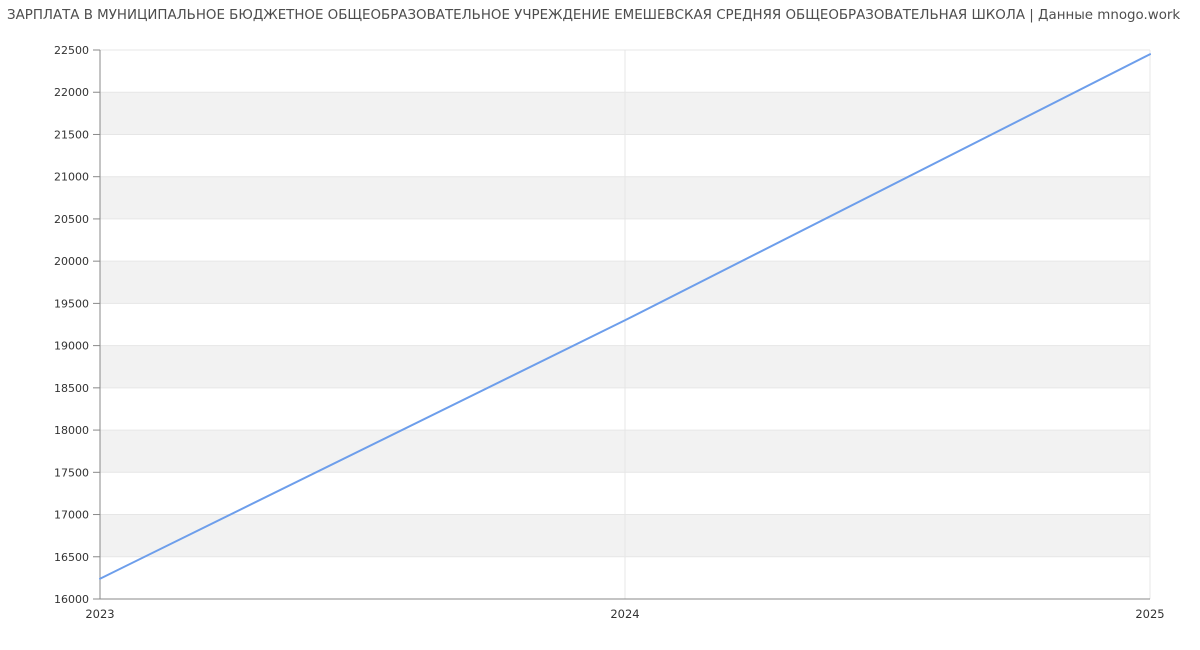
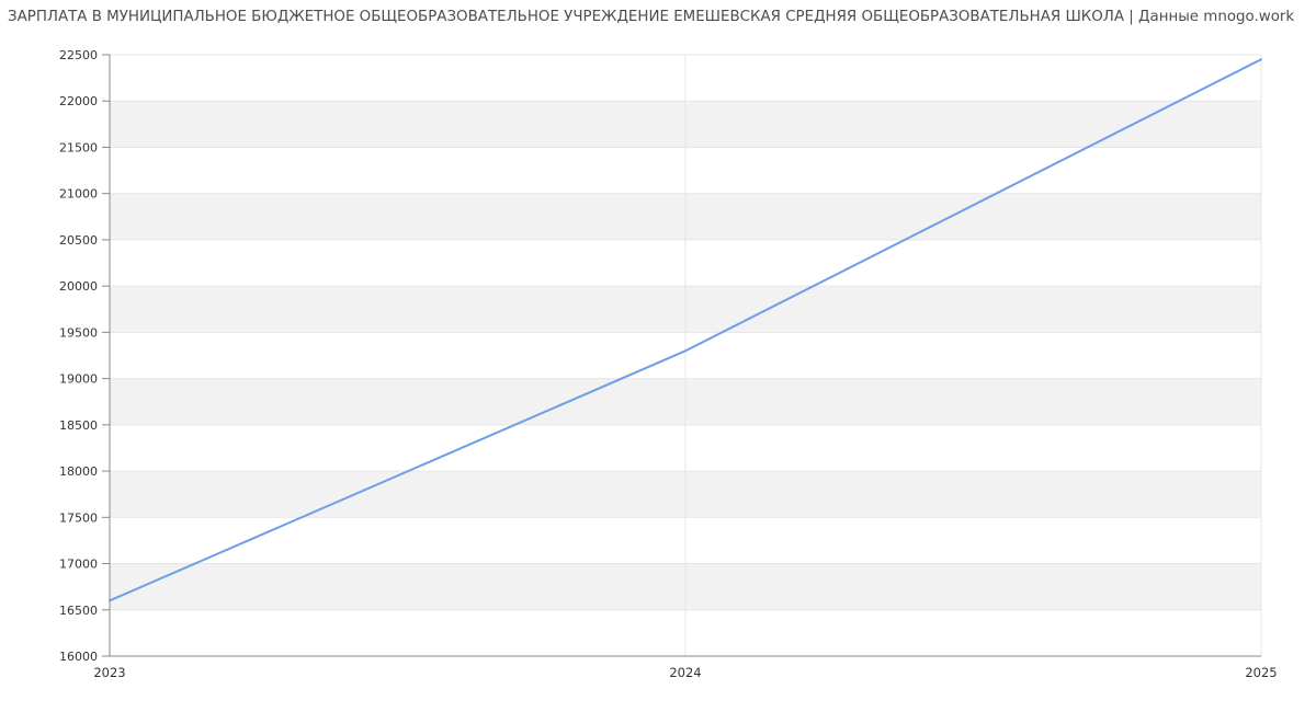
2023: 16200 -> 16600
